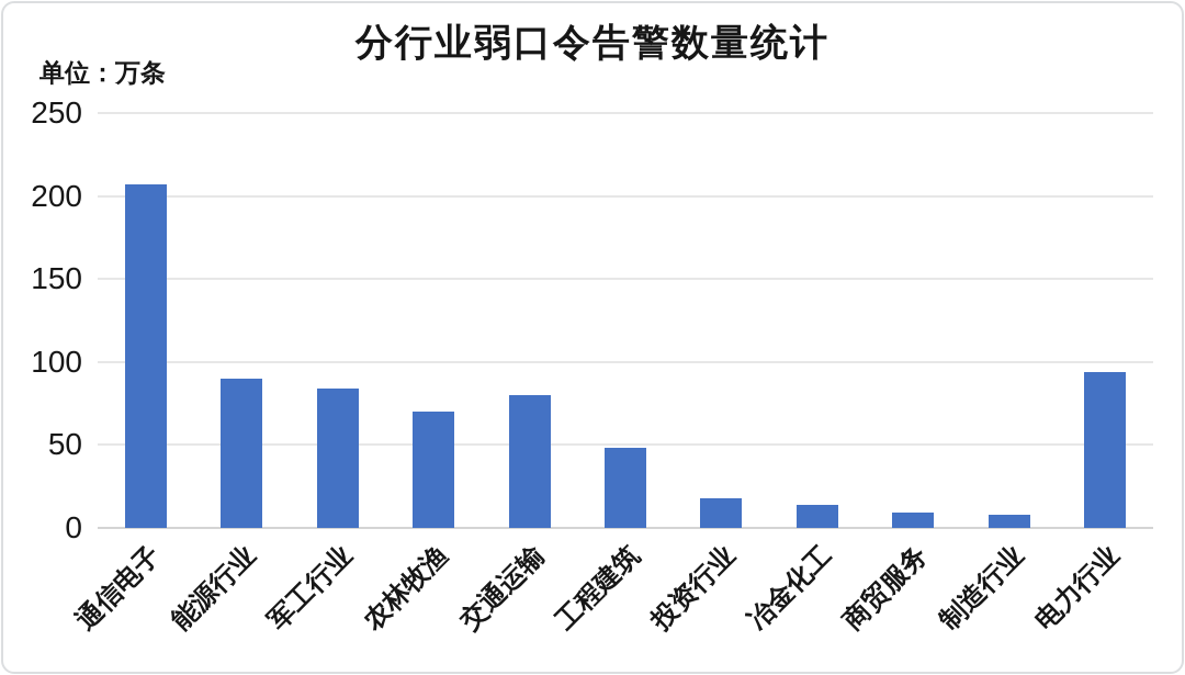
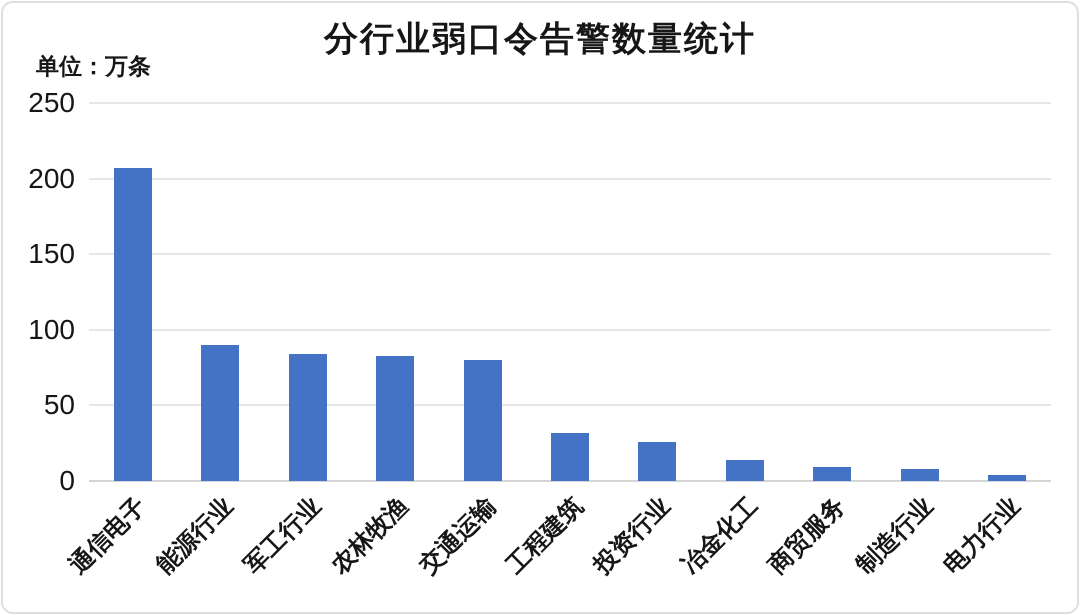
农林牧渔: 70 -> 83
工程建筑: 48 -> 32
投资行业: 18 -> 26
电力行业: 94 -> 4
